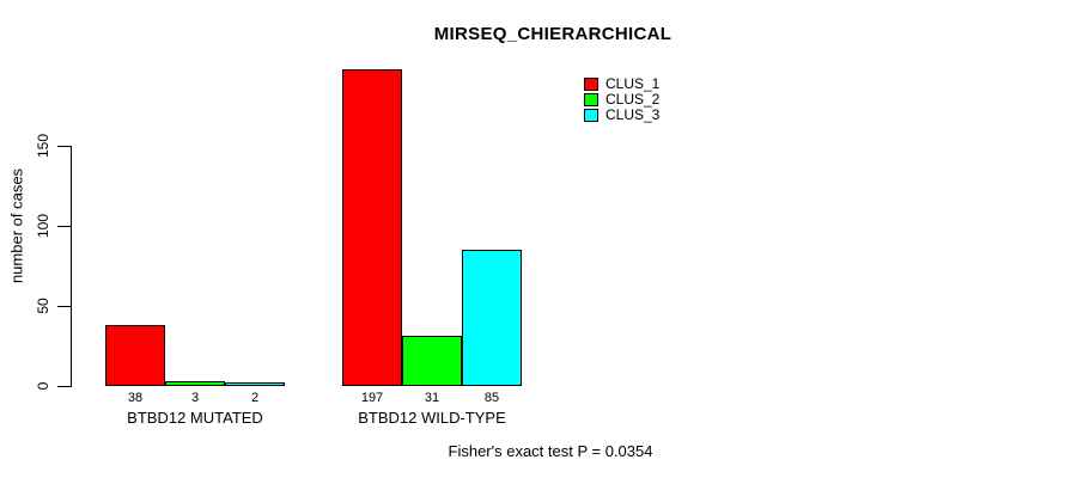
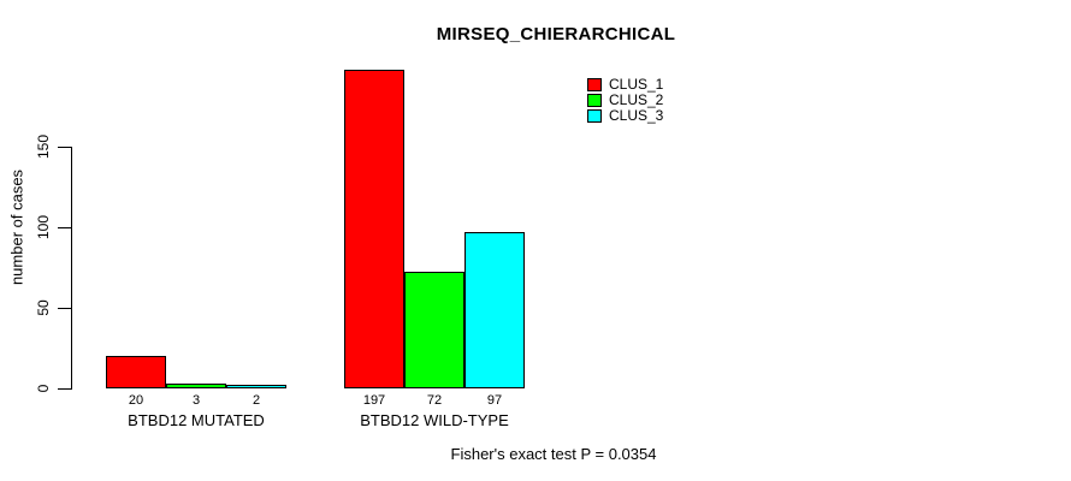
CLUS_1/BTBD12 MUTATED: 38 -> 20
CLUS_2/BTBD12 WILD-TYPE: 31 -> 72
CLUS_3/BTBD12 WILD-TYPE: 85 -> 97
